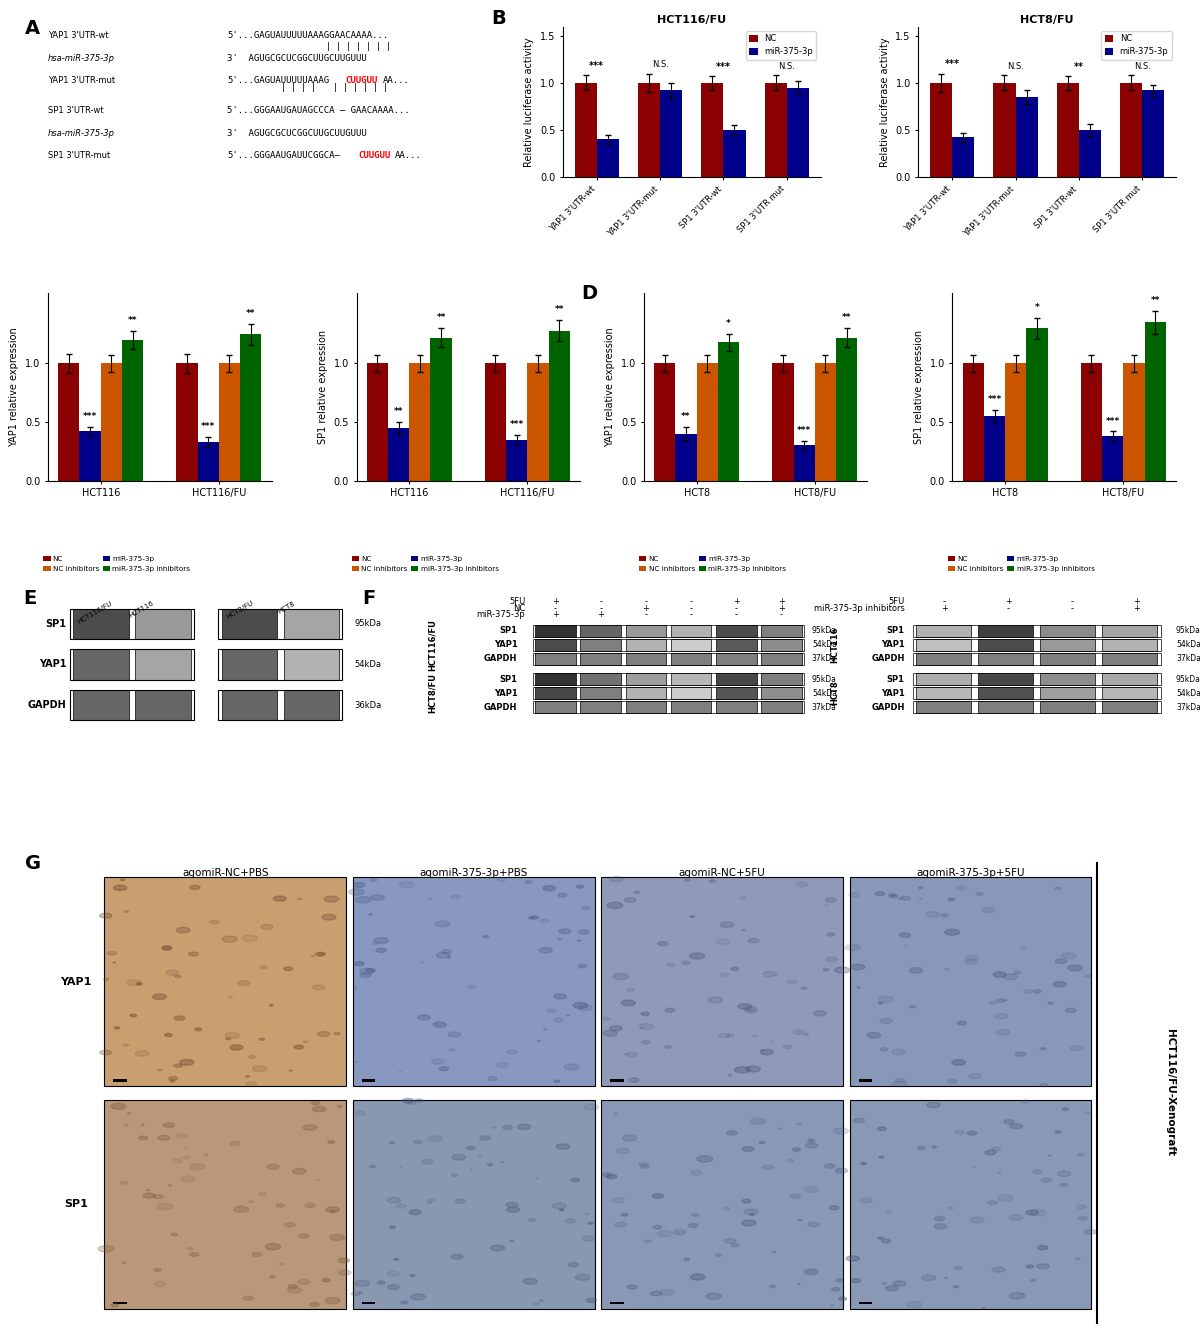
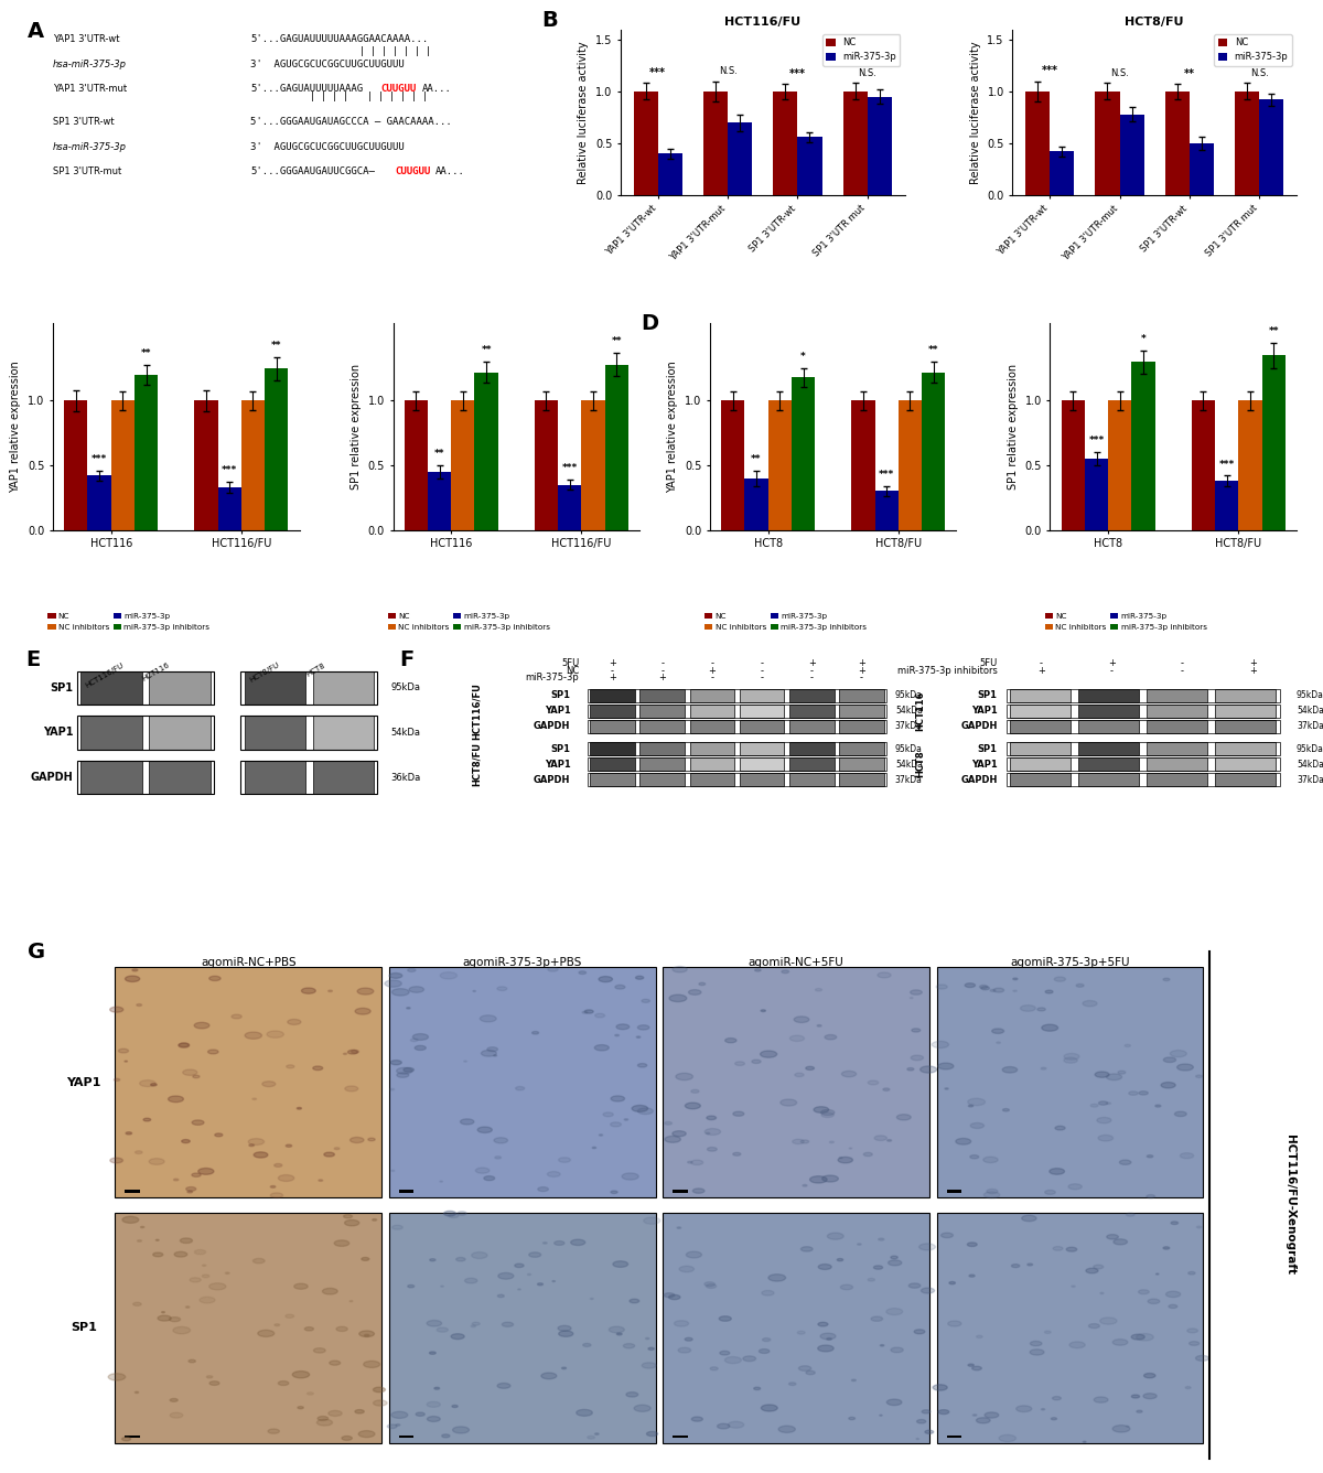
HCT116/FU/miR-375-3p/YAP1 3'UTR-mut: 0.92 -> 0.70
HCT116/FU/miR-375-3p/SP1 3'UTR-wt: 0.50 -> 0.56
HCT8/FU/miR-375-3p/YAP1 3'UTR-mut: 0.85 -> 0.78
